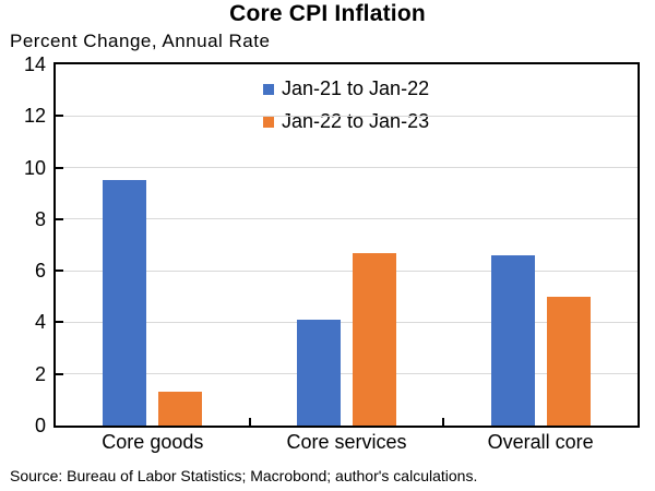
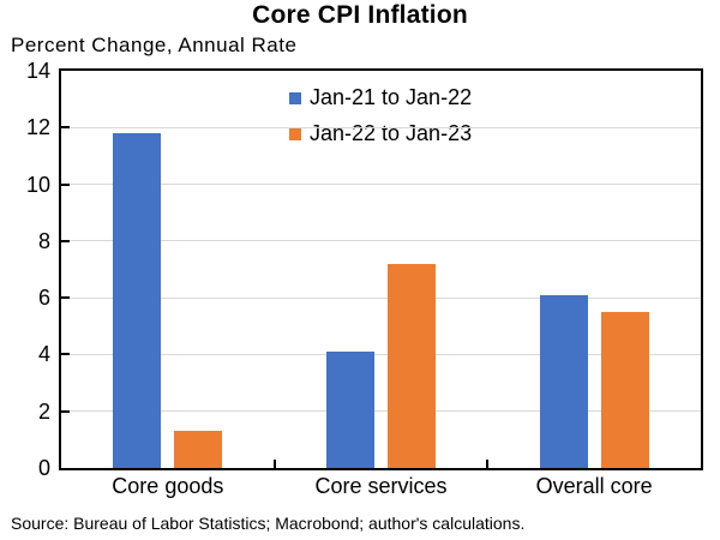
Jan-21 to Jan-22/Core goods: 9.5 -> 11.8
Jan-22 to Jan-23/Core services: 6.7 -> 7.2
Jan-21 to Jan-22/Overall core: 6.6 -> 6.1
Jan-22 to Jan-23/Overall core: 5.0 -> 5.5
